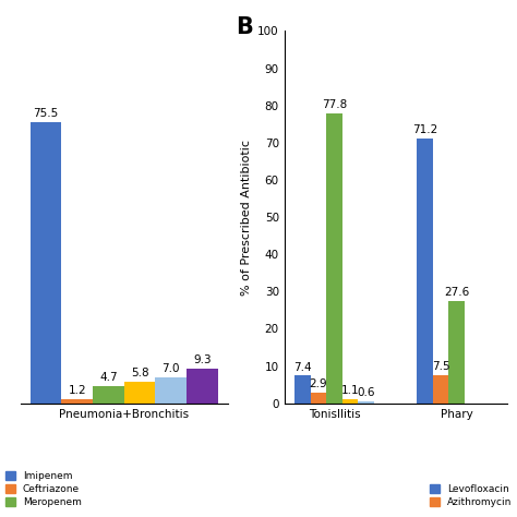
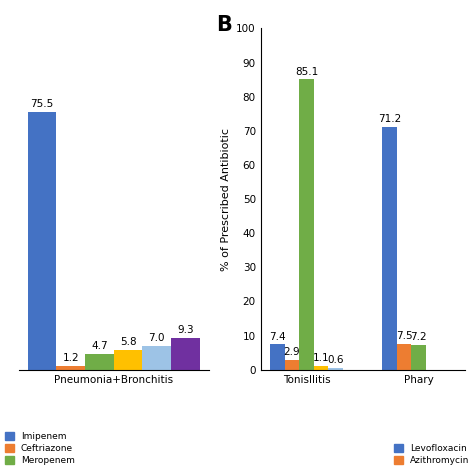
Meropenem/Tonisllitis: 77.8 -> 85.1
Meropenem/Phary: 27.6 -> 7.2
